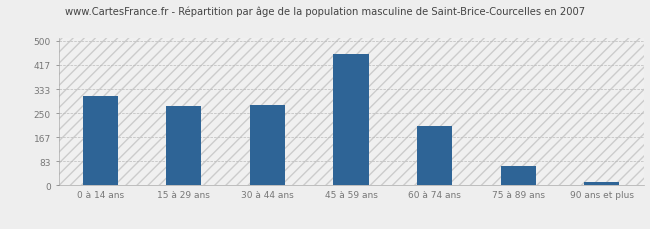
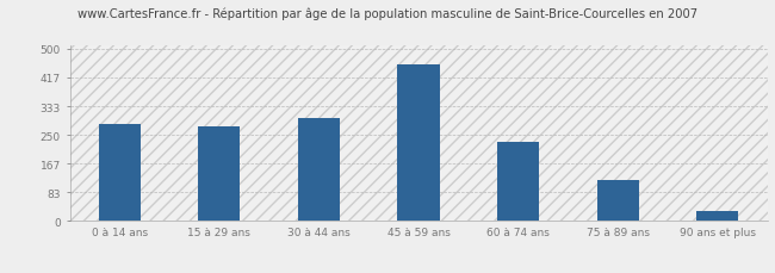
0 à 14 ans: 310 -> 280
30 à 44 ans: 278 -> 300
60 à 74 ans: 205 -> 230
75 à 89 ans: 68 -> 120
90 ans et plus: 10 -> 30
